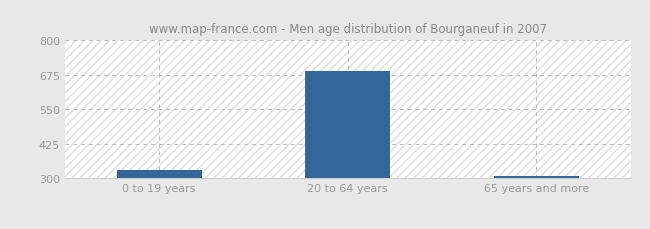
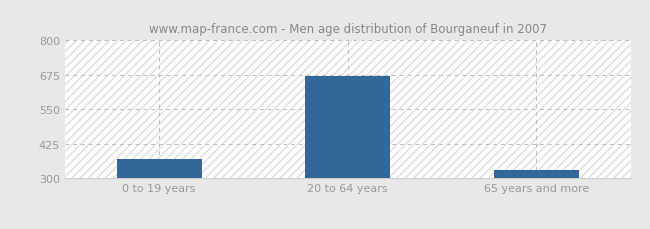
0 to 19 years: 330 -> 370
20 to 64 years: 690 -> 670
65 years and more: 310 -> 330
